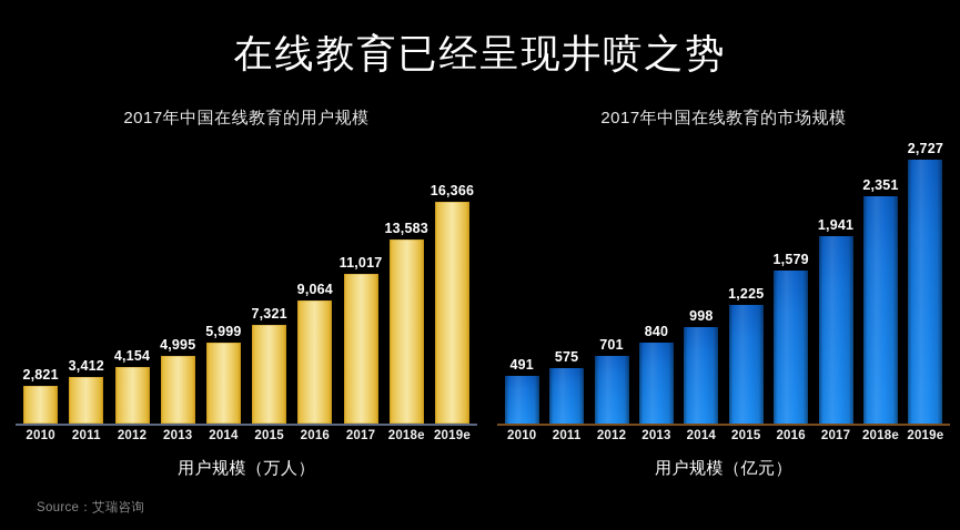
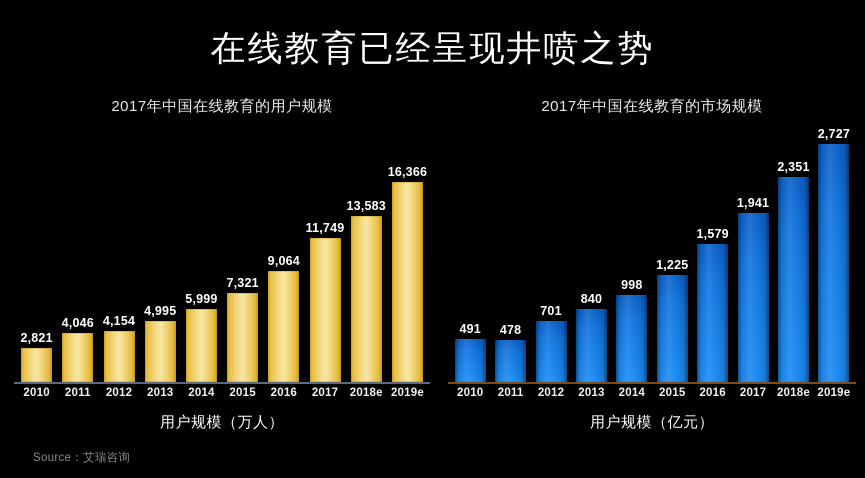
2017年中国在线教育的用户规模/2011: 3,412 -> 4,046
2017年中国在线教育的用户规模/2017: 11,017 -> 11,749
2017年中国在线教育的市场规模/2011: 575 -> 478
